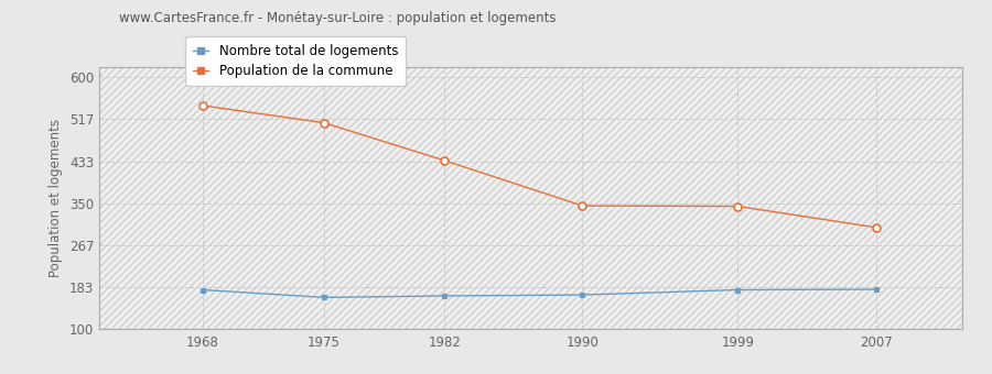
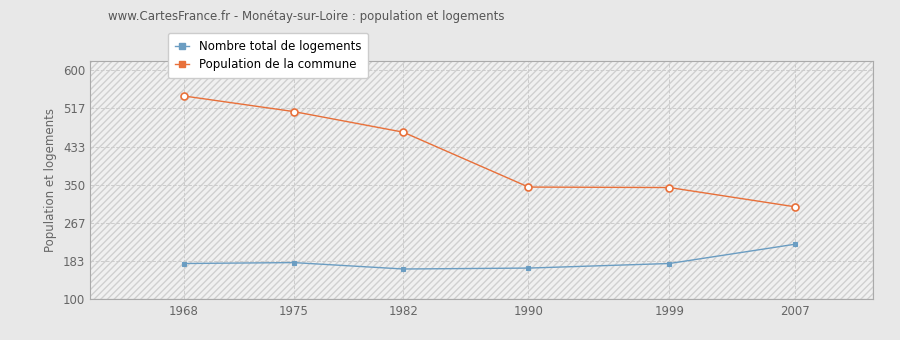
Nombre total de logements/1975: 163 -> 180
Population de la commune/1982: 435 -> 465
Nombre total de logements/2007: 179 -> 220
